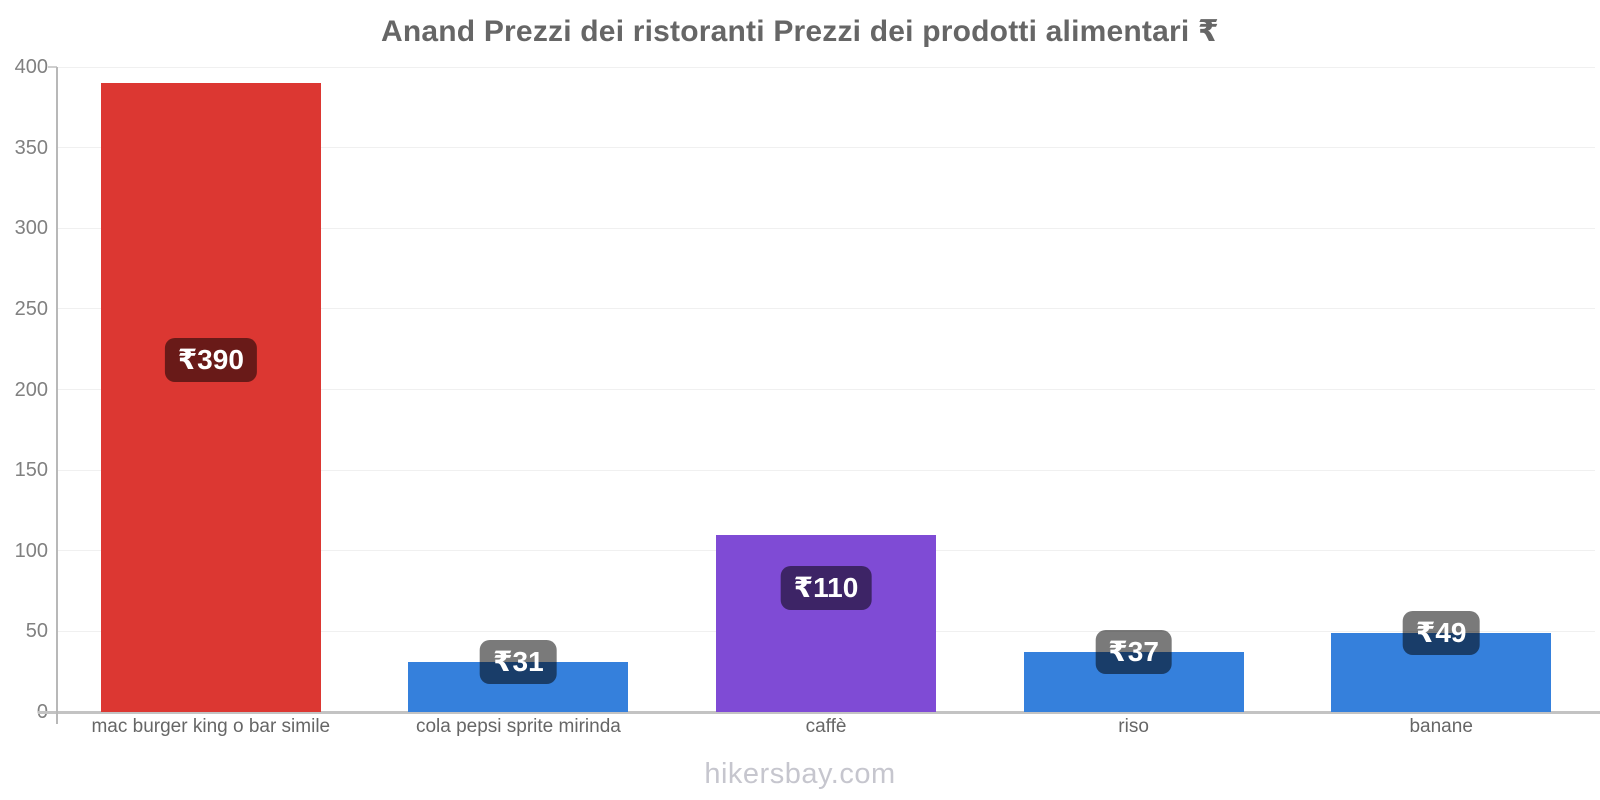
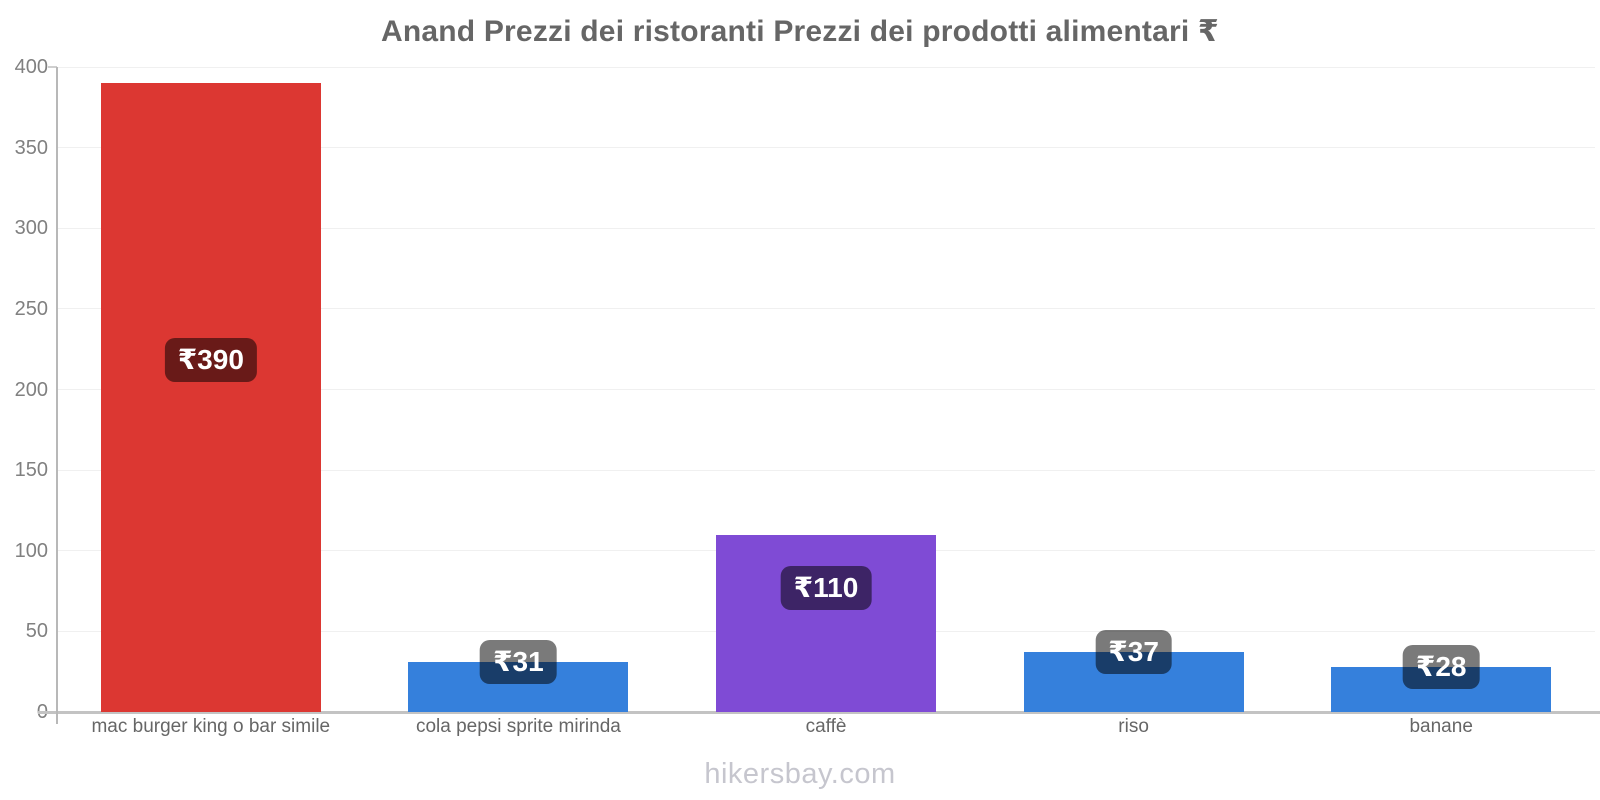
banane: 49 -> 28
